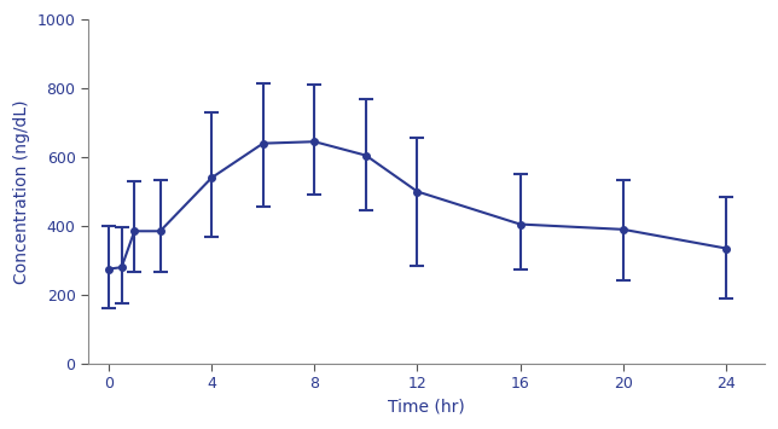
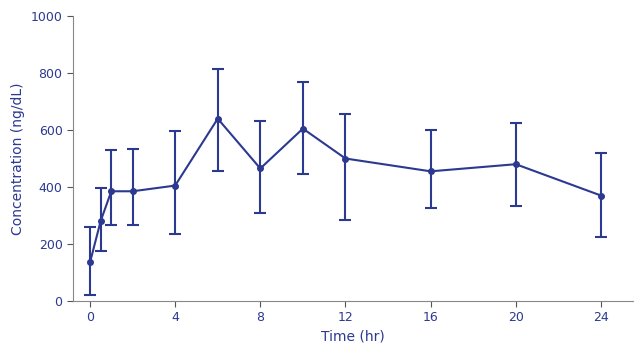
0: 275 -> 135
4: 540 -> 405
8: 645 -> 465
16: 405 -> 455
20: 390 -> 480
24: 335 -> 370
